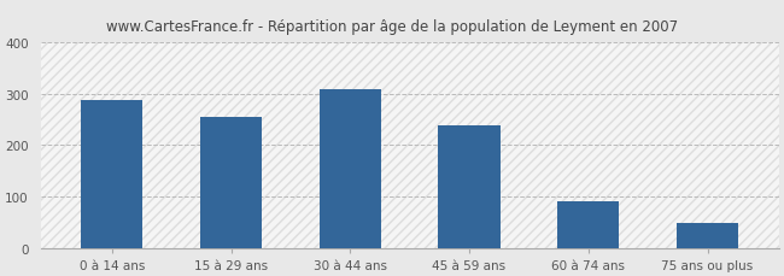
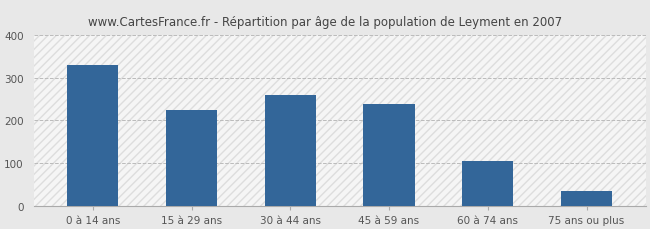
0 à 14 ans: 288 -> 330
15 à 29 ans: 255 -> 225
30 à 44 ans: 308 -> 260
60 à 74 ans: 90 -> 105
75 ans ou plus: 49 -> 35
